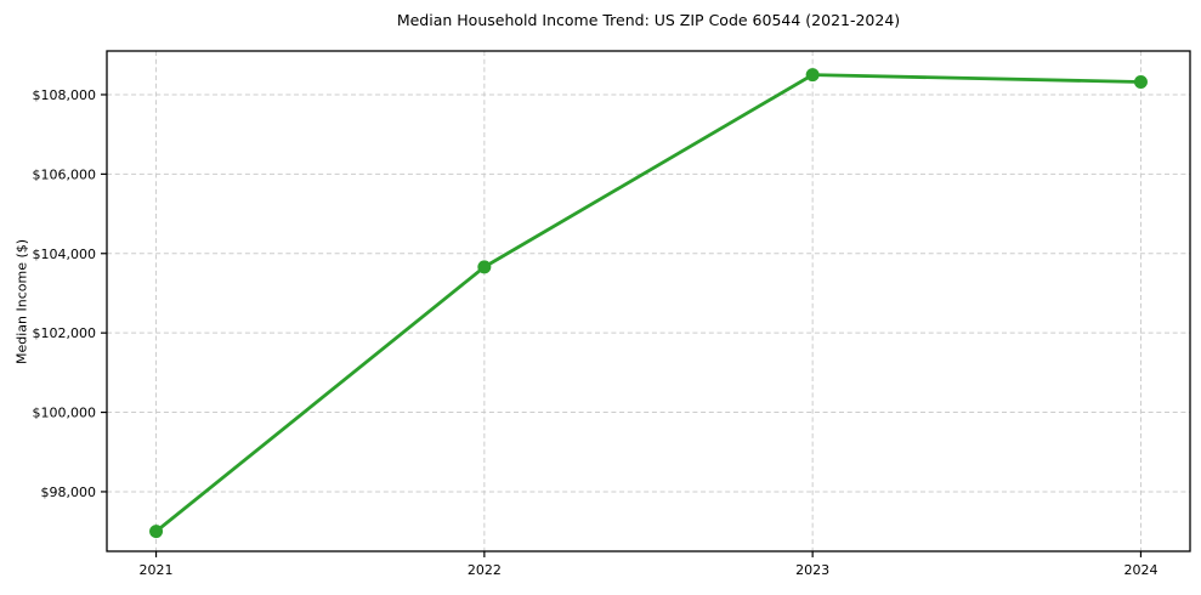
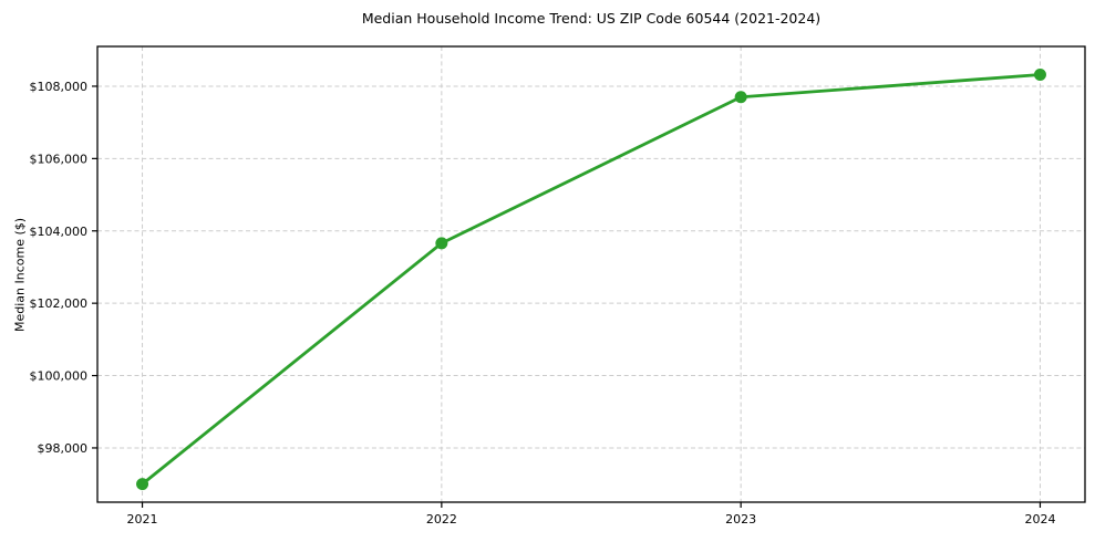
2023: $108500 -> $107700
